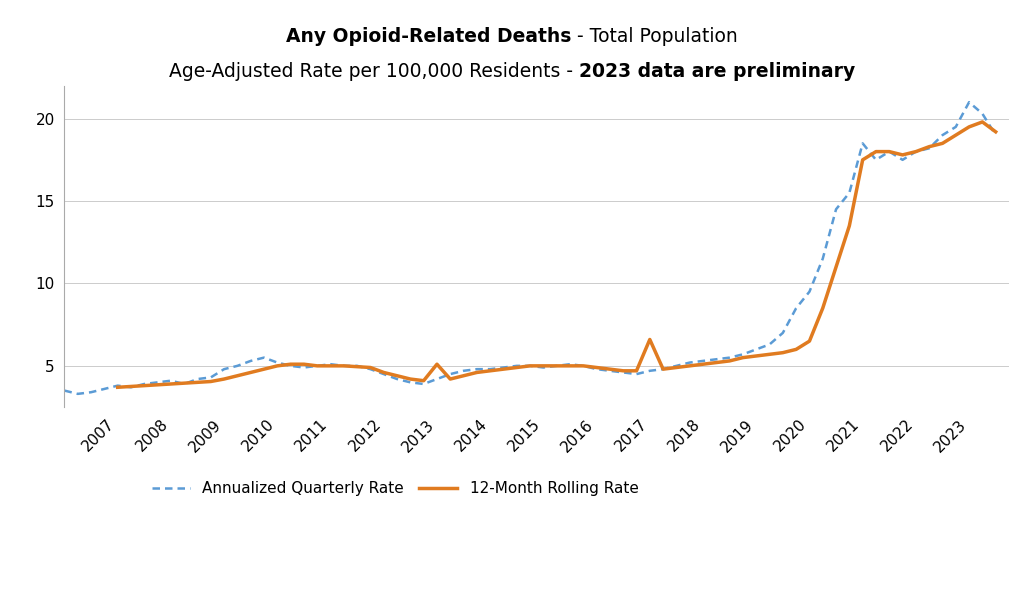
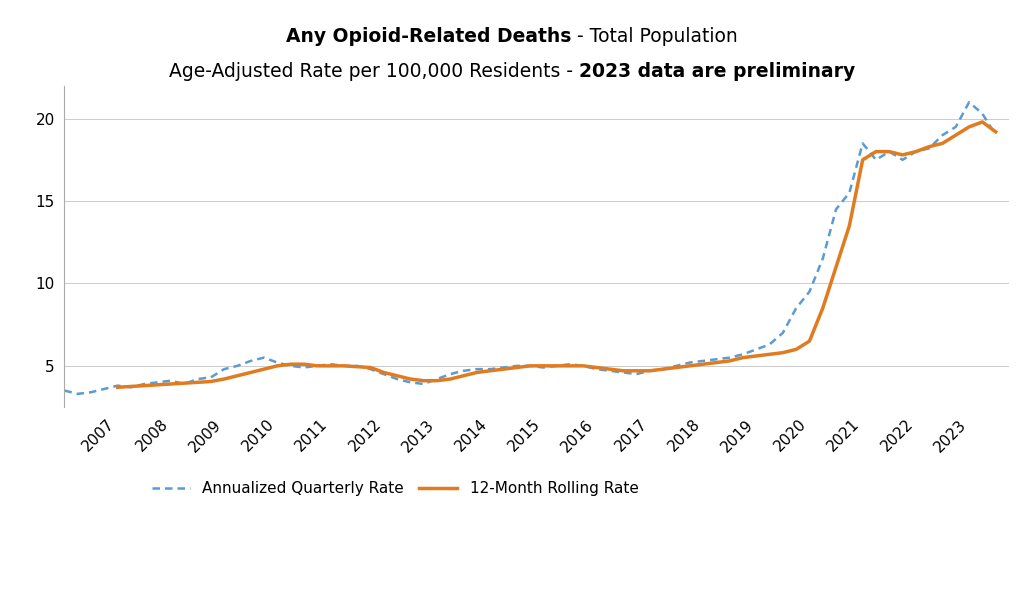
12-Month Rolling Rate/2013: 5.1 -> 4.1
12-Month Rolling Rate/2017: 6.6 -> 4.7
